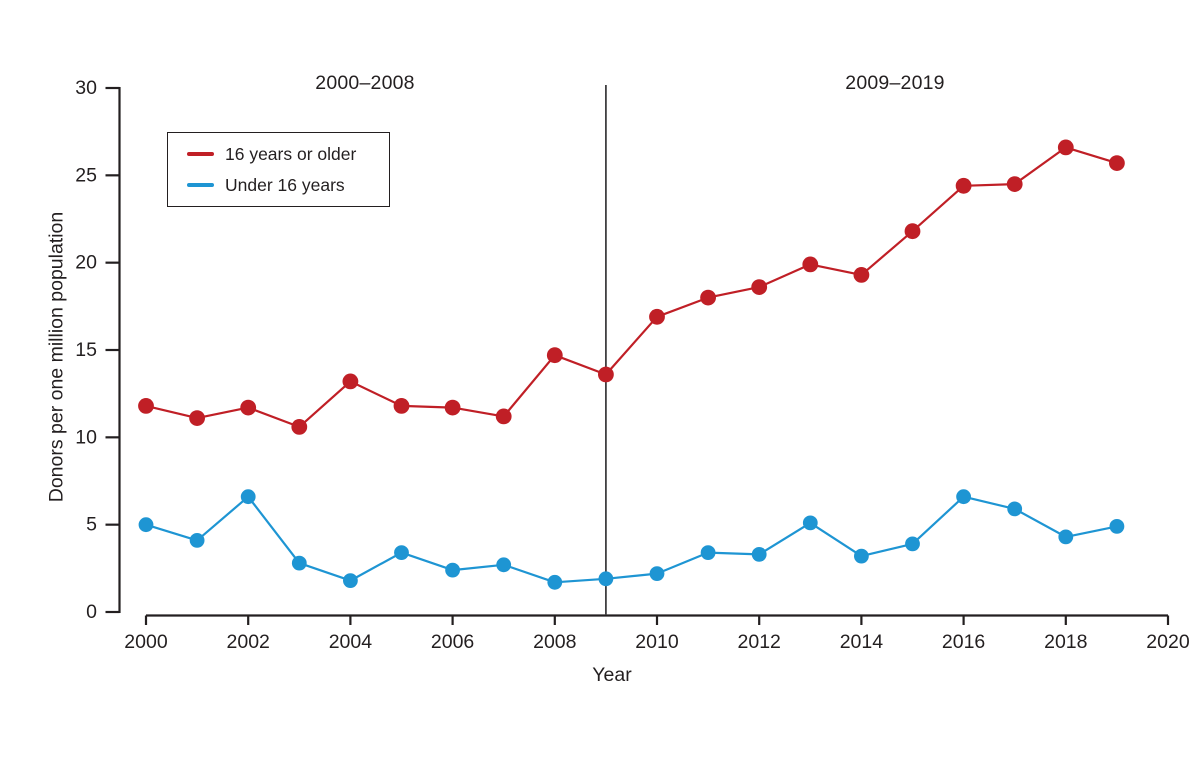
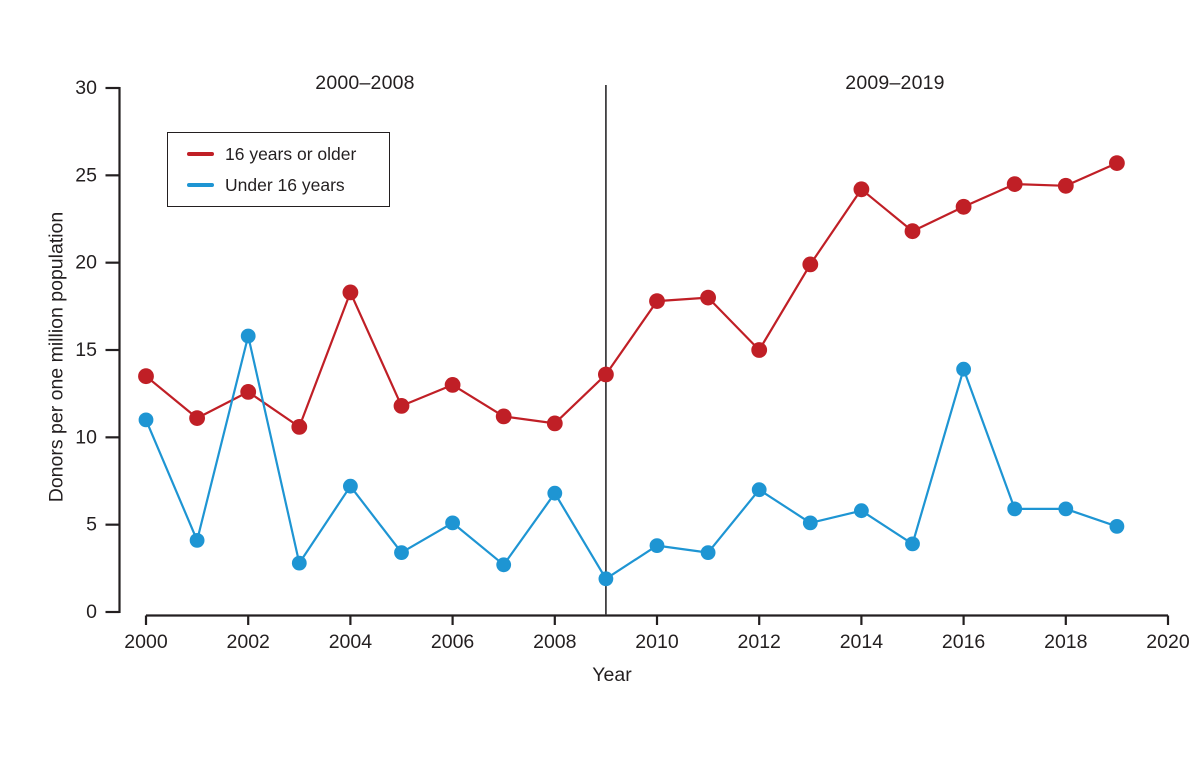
16 years or older/2000: 11.8 -> 13.5
Under 16 years/2000: 5.0 -> 11.0
16 years or older/2002: 11.7 -> 12.6
Under 16 years/2002: 6.6 -> 15.8
16 years or older/2004: 13.2 -> 18.3
Under 16 years/2004: 1.8 -> 7.2
16 years or older/2006: 11.7 -> 13.0
Under 16 years/2006: 2.4 -> 5.1
16 years or older/2008: 14.7 -> 10.8
Under 16 years/2008: 1.7 -> 6.8
16 years or older/2010: 16.9 -> 17.8
Under 16 years/2010: 2.2 -> 3.8
16 years or older/2012: 18.6 -> 15.0
Under 16 years/2012: 3.3 -> 7.0
16 years or older/2014: 19.3 -> 24.2
Under 16 years/2014: 3.2 -> 5.8
16 years or older/2016: 24.4 -> 23.2
Under 16 years/2016: 6.6 -> 13.9
16 years or older/2018: 26.6 -> 24.4
Under 16 years/2018: 4.3 -> 5.9
